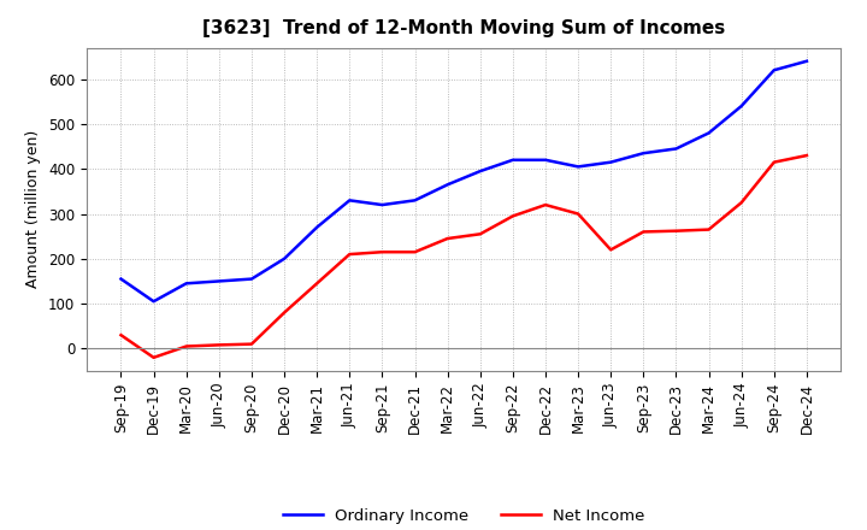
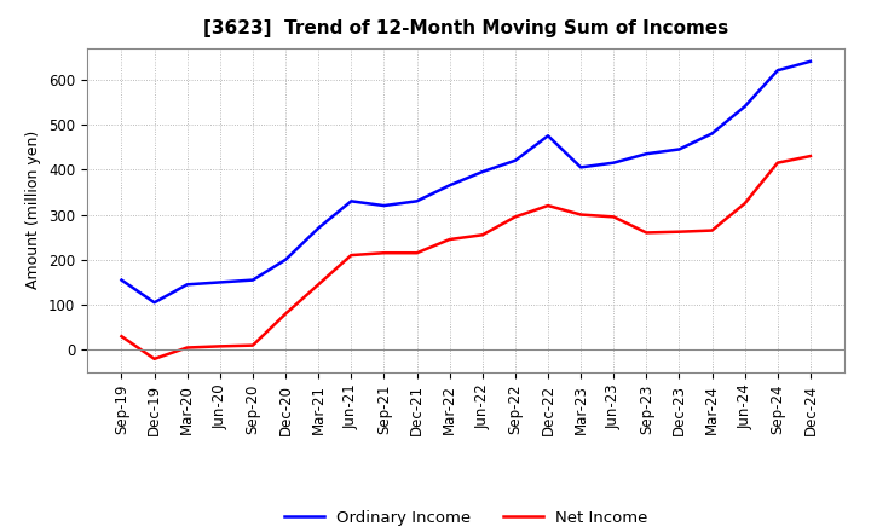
Ordinary Income/Dec-22: 420 -> 475
Net Income/Jun-23: 220 -> 295
